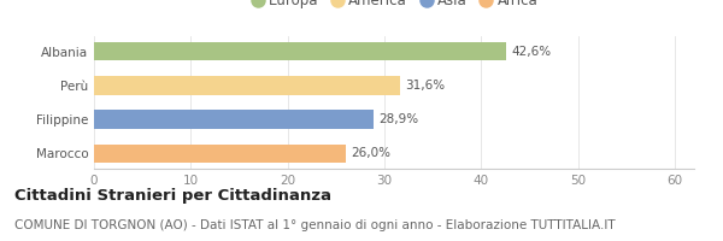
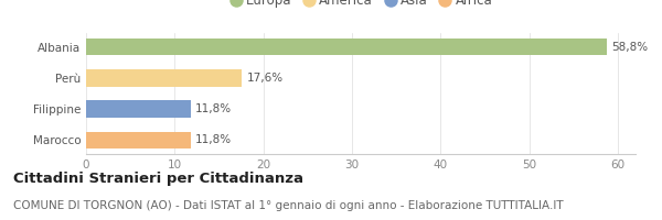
Albania: 42,6% -> 58,8%
Perù: 31,6% -> 17,6%
Filippine: 28,9% -> 11,8%
Marocco: 26,0% -> 11,8%
